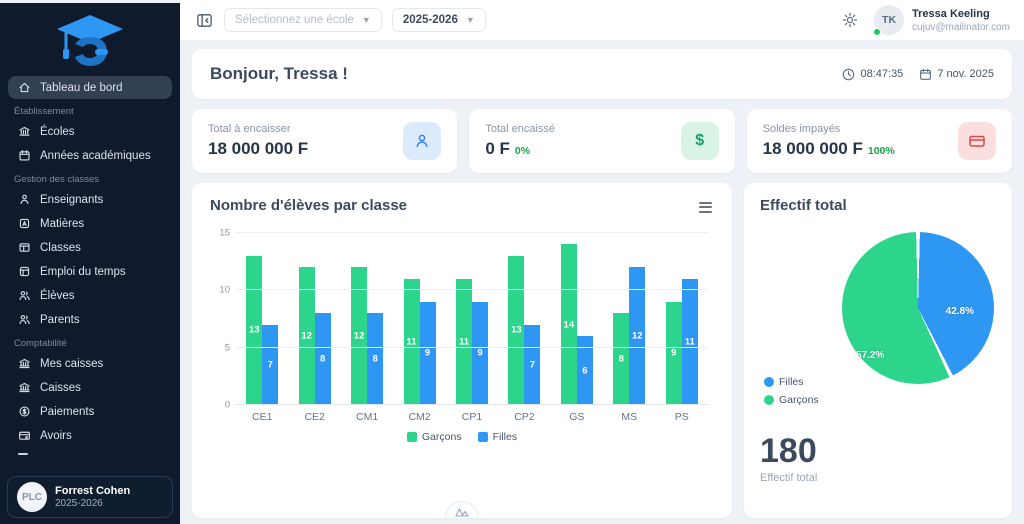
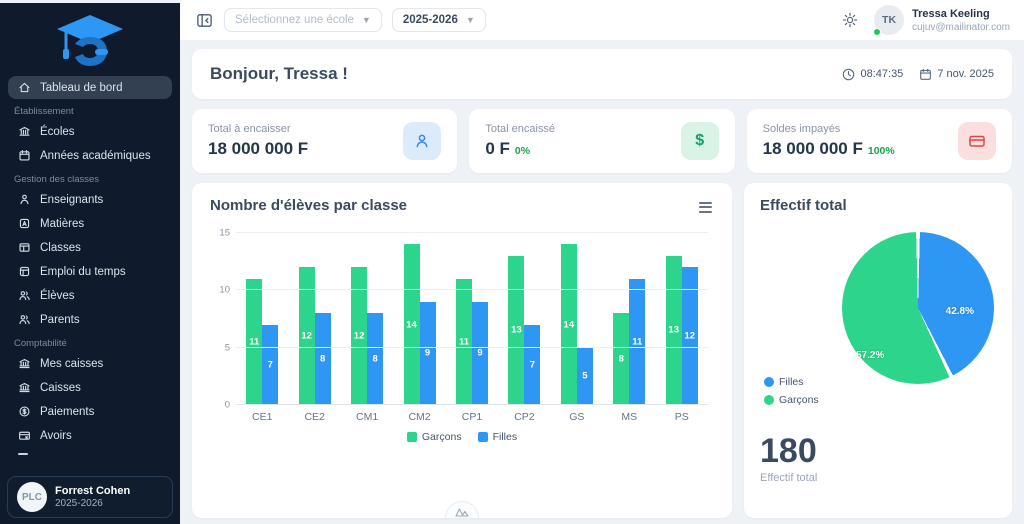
Nombre d'élèves par classe/Garçons/CE1: 13 -> 11
Nombre d'élèves par classe/Garçons/CM2: 11 -> 14
Nombre d'élèves par classe/Filles/GS: 6 -> 5
Nombre d'élèves par classe/Filles/MS: 12 -> 11
Nombre d'élèves par classe/Garçons/PS: 9 -> 13
Nombre d'élèves par classe/Filles/PS: 11 -> 12
